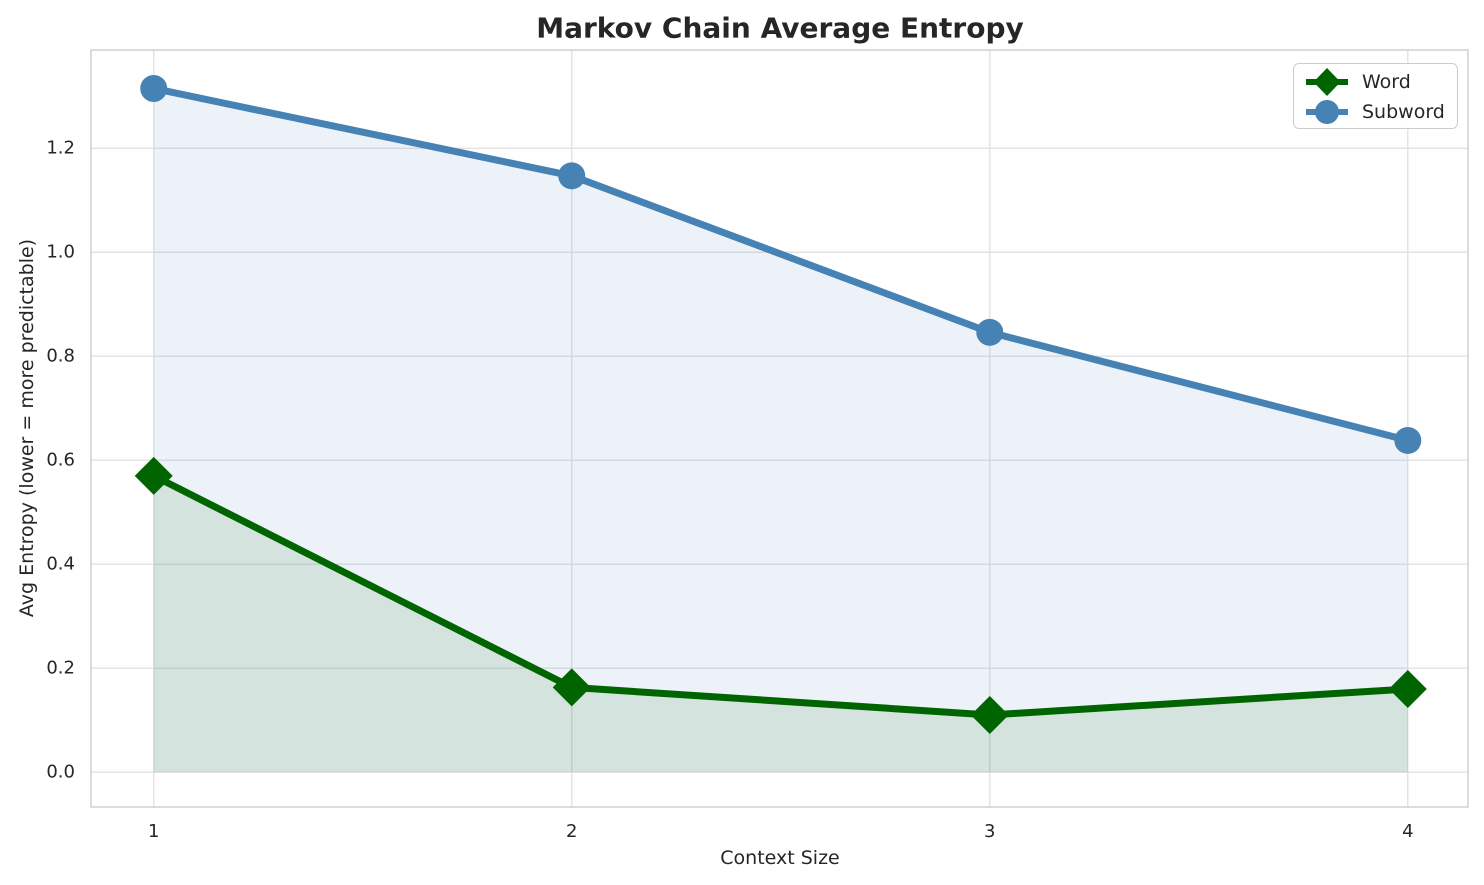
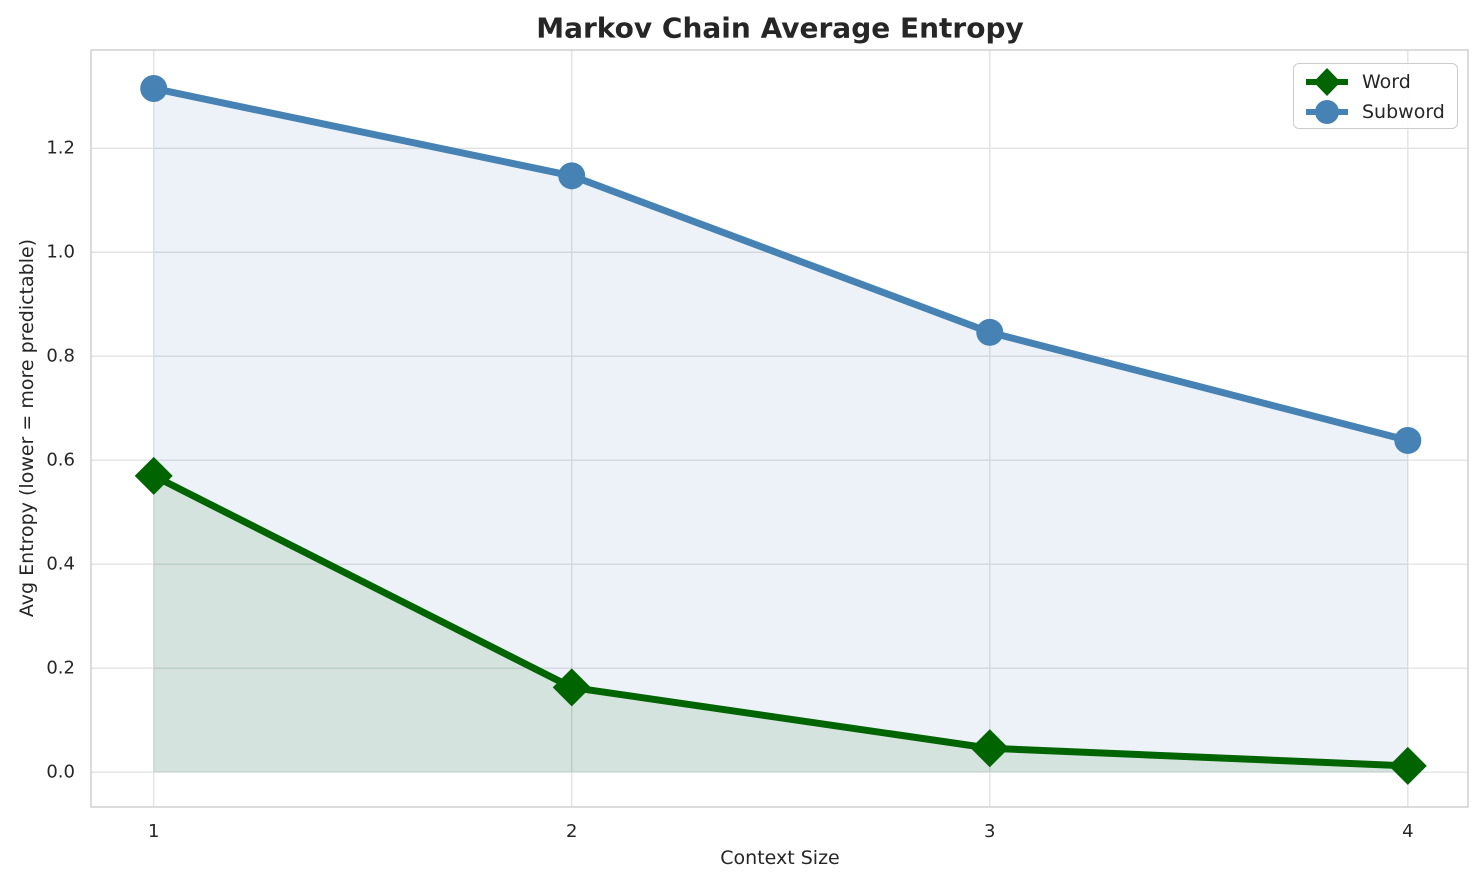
Word/3: 0.11 -> 0.05
Word/4: 0.16 -> 0.01
